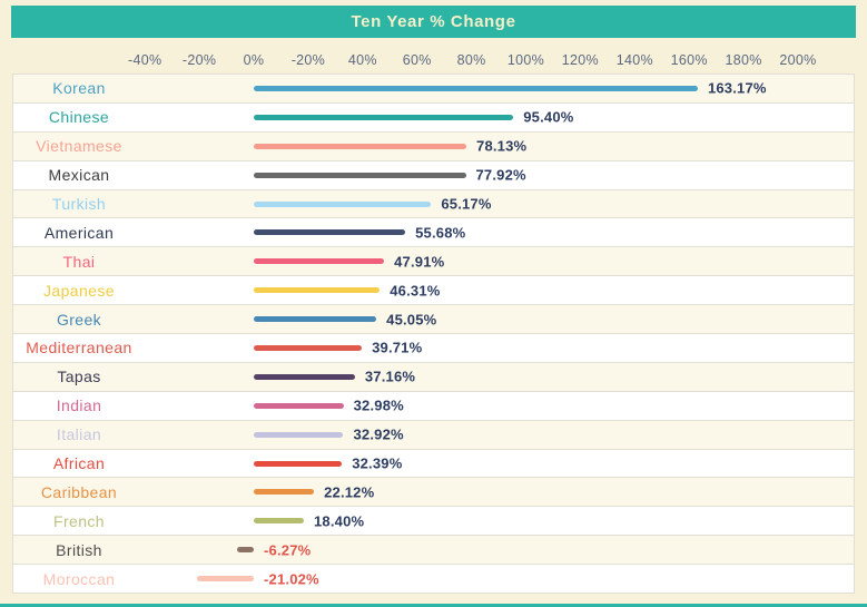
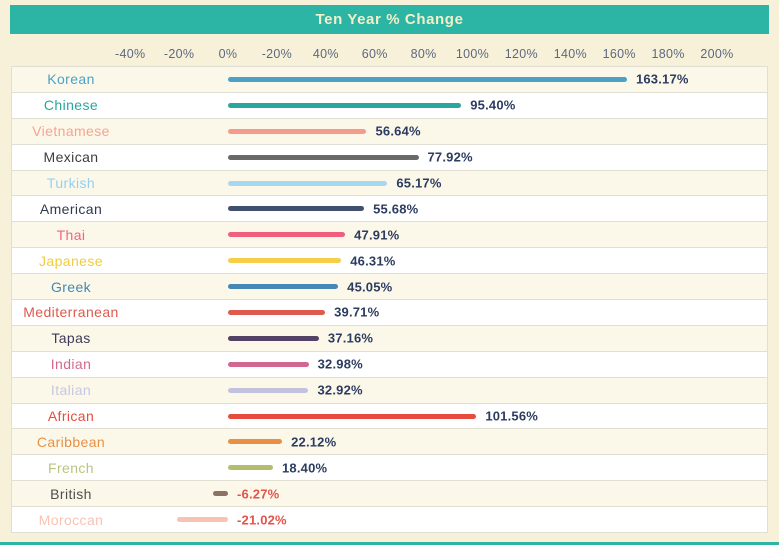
Vietnamese: 78.13% -> 56.64%
African: 32.39% -> 101.56%
